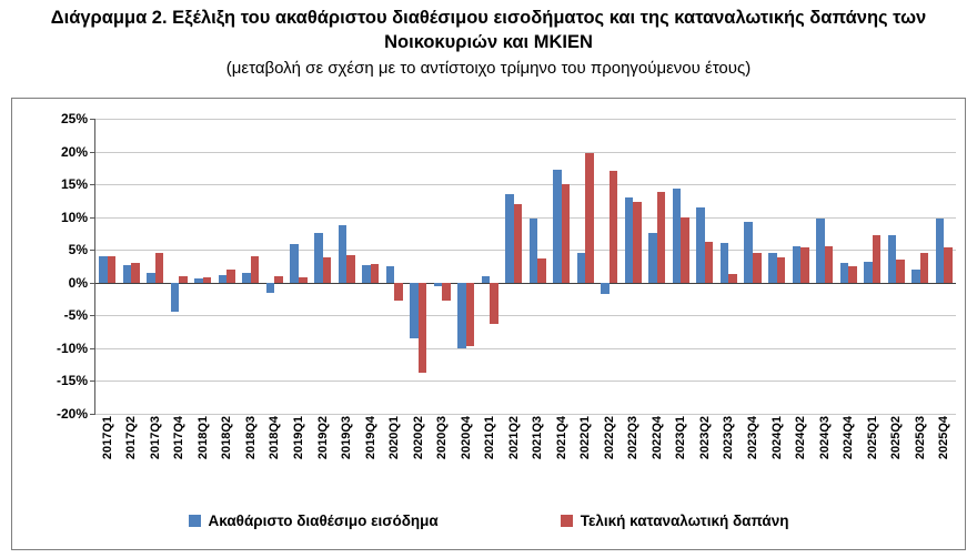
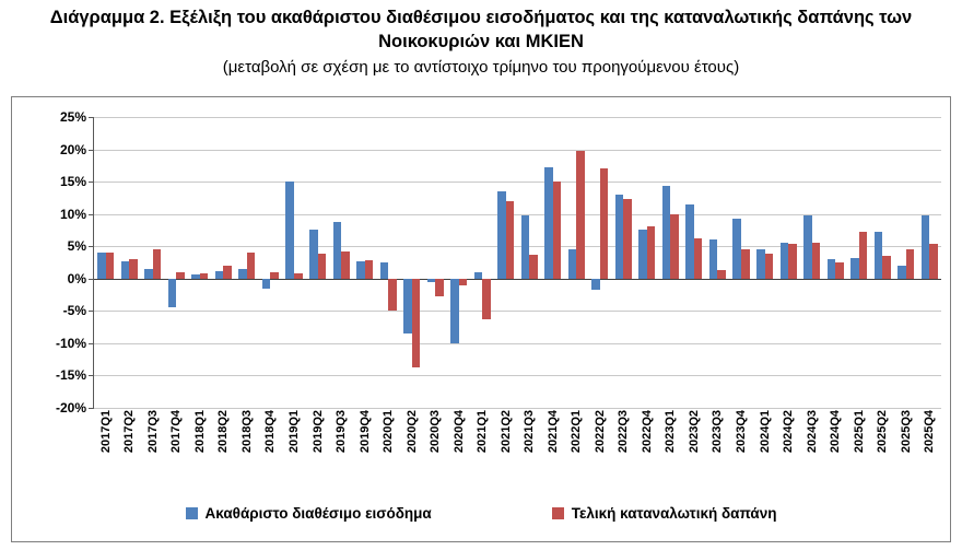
Ακαθάριστο διαθέσιμο εισόδημα/2019Q1: 6% -> 15%
Τελική καταναλωτική δαπάνη/2020Q1: -3% -> -5%
Τελική καταναλωτική δαπάνη/2020Q4: -10% -> -1%
Τελική καταναλωτική δαπάνη/2022Q4: 14% -> 8%
